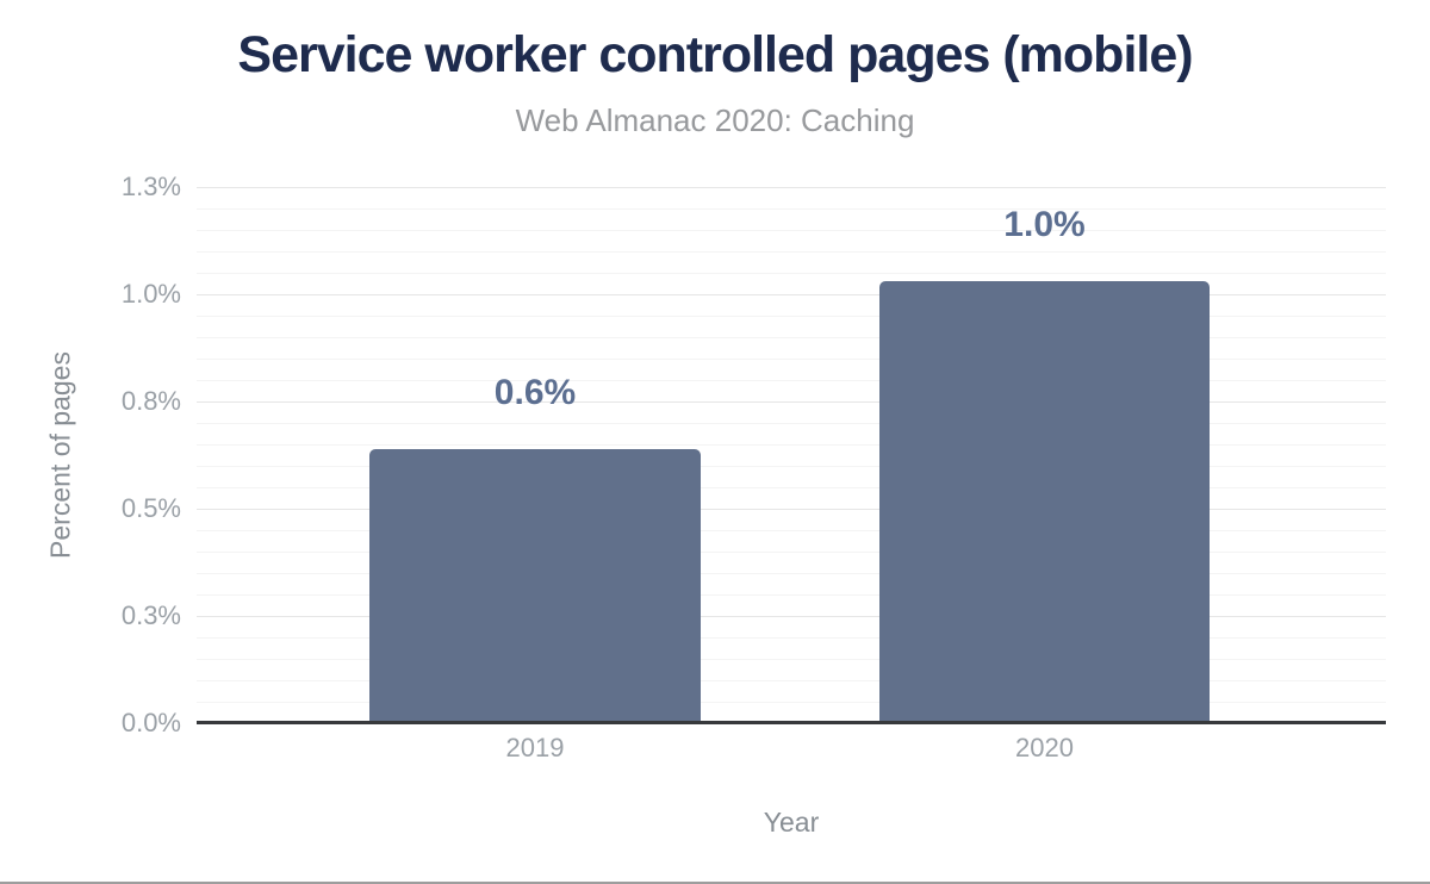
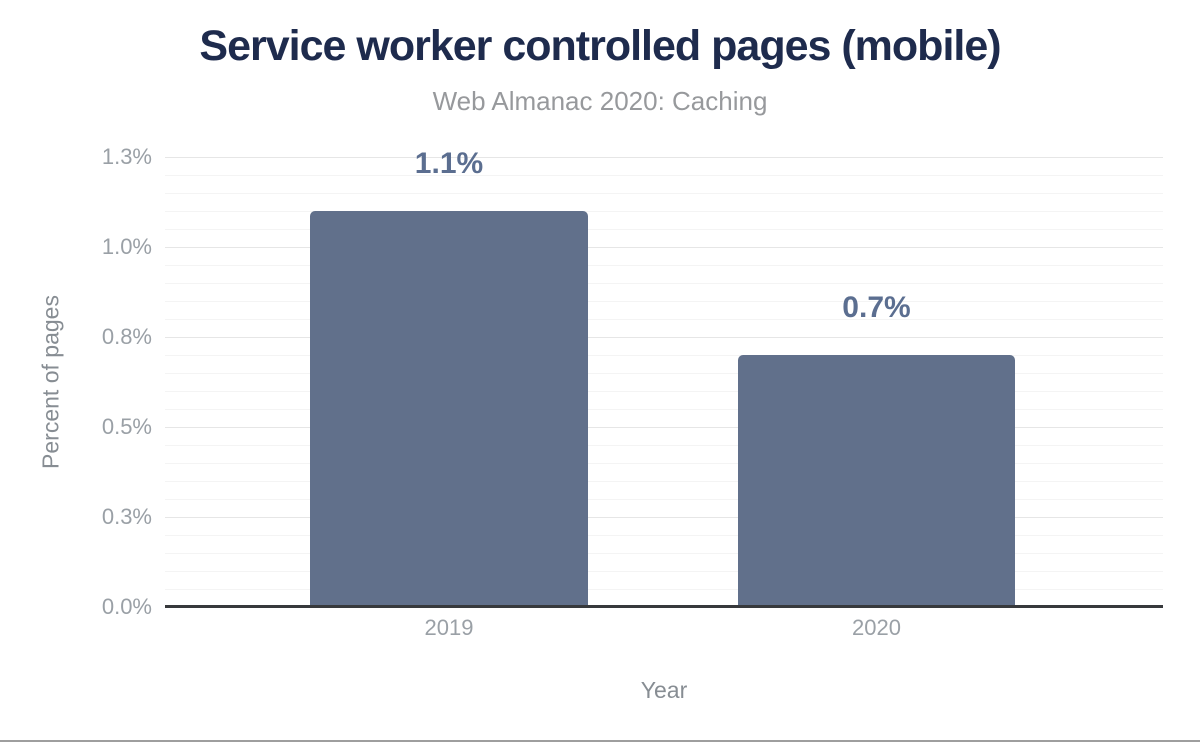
2019: 0.6% -> 1.1%
2020: 1.0% -> 0.7%
